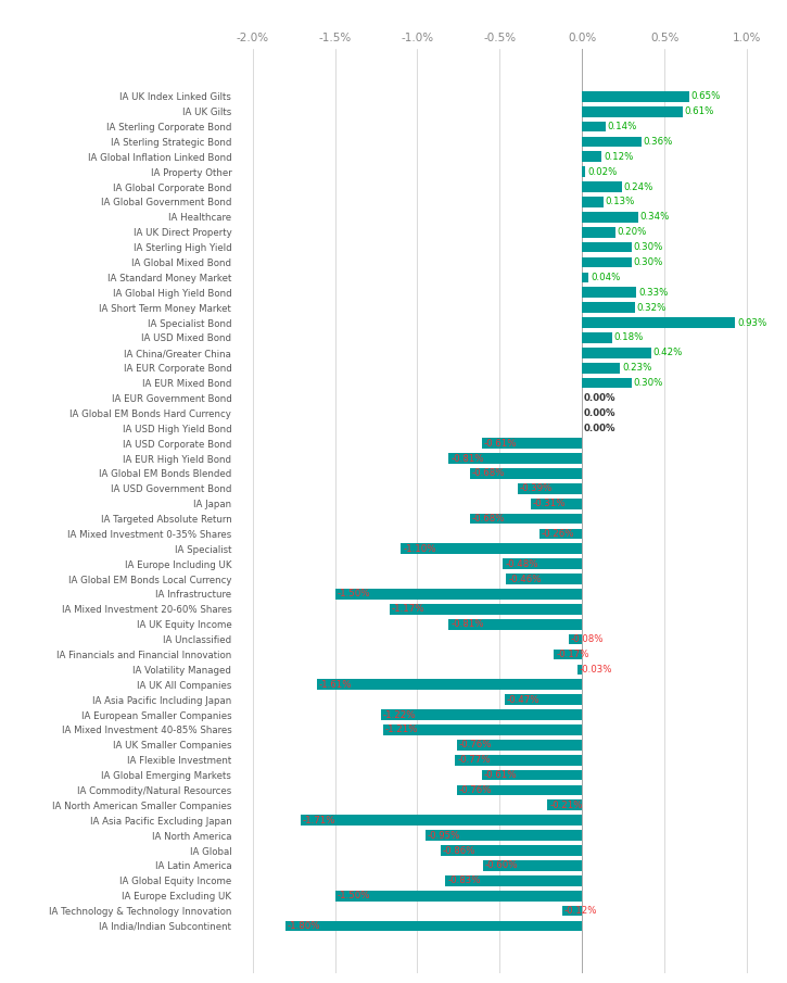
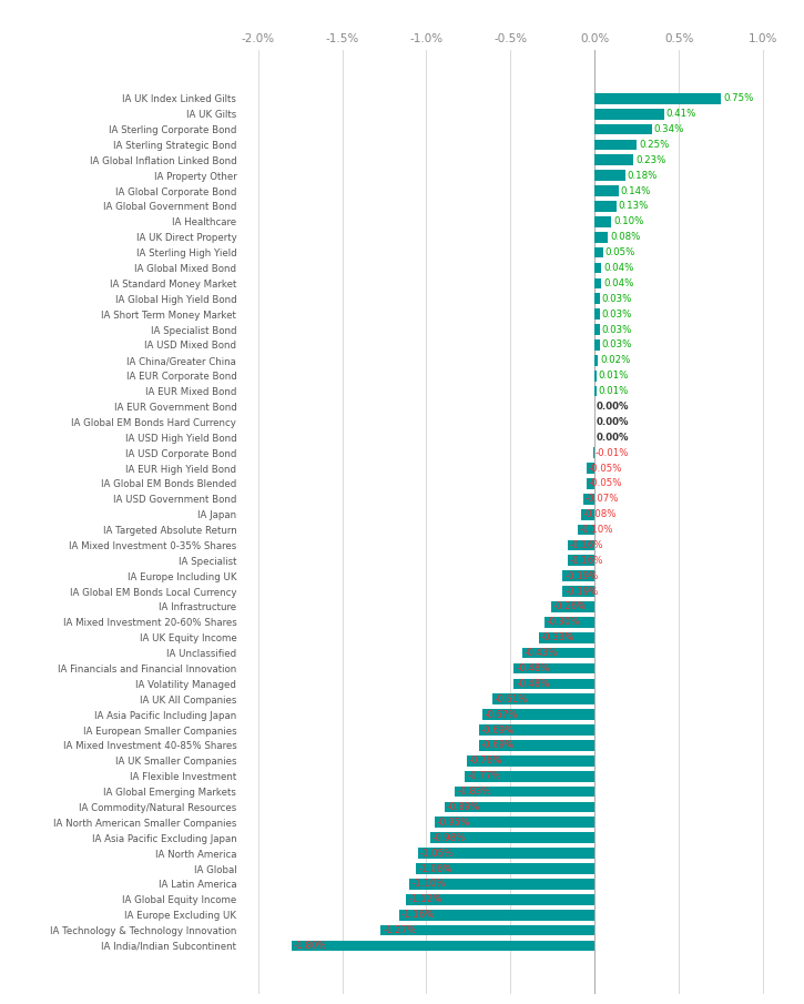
IA UK Index Linked Gilts: 0.65% -> 0.75%
IA UK Gilts: 0.61% -> 0.41%
IA Sterling Corporate Bond: 0.14% -> 0.34%
IA Sterling Strategic Bond: 0.36% -> 0.25%
IA Global Inflation Linked Bond: 0.12% -> 0.23%
IA Property Other: 0.02% -> 0.18%
IA Global Corporate Bond: 0.24% -> 0.14%
IA Healthcare: 0.34% -> 0.10%
IA UK Direct Property: 0.20% -> 0.08%
IA Sterling High Yield: 0.30% -> 0.05%
IA Global Mixed Bond: 0.30% -> 0.04%
IA Global High Yield Bond: 0.33% -> 0.03%
IA Short Term Money Market: 0.32% -> 0.03%
IA Specialist Bond: 0.93% -> 0.03%
IA USD Mixed Bond: 0.18% -> 0.03%
IA China/Greater China: 0.42% -> 0.02%
IA EUR Corporate Bond: 0.23% -> 0.01%
IA EUR Mixed Bond: 0.30% -> 0.01%
IA USD Corporate Bond: -0.61% -> -0.01%
IA EUR High Yield Bond: -0.81% -> -0.05%
IA Global EM Bonds Blended: -0.68% -> -0.05%
IA USD Government Bond: -0.39% -> -0.07%
IA Japan: -0.31% -> -0.08%
IA Targeted Absolute Return: -0.68% -> -0.10%
IA Mixed Investment 0-35% Shares: -0.26% -> -0.16%
IA Specialist: -1.10% -> -0.16%
IA Europe Including UK: -0.48% -> -0.19%
IA Global EM Bonds Local Currency: -0.46% -> -0.19%
IA Infrastructure: -1.50% -> -0.26%
IA Mixed Investment 20-60% Shares: -1.17% -> -0.30%
IA UK Equity Income: -0.81% -> -0.33%
IA Unclassified: -0.08% -> -0.43%
IA Financials and Financial Innovation: -0.17% -> -0.48%
IA Volatility Managed: -0.03% -> -0.48%
IA UK All Companies: -1.61% -> -0.61%
IA Asia Pacific Including Japan: -0.47% -> -0.67%
IA European Smaller Companies: -1.22% -> -0.69%
IA Mixed Investment 40-85% Shares: -1.21% -> -0.69%
IA Global Emerging Markets: -0.61% -> -0.83%
IA Commodity/Natural Resources: -0.76% -> -0.89%
IA North American Smaller Companies: -0.21% -> -0.95%
IA Asia Pacific Excluding Japan: -1.71% -> -0.98%
IA North America: -0.95% -> -1.05%
IA Global: -0.86% -> -1.06%
IA Latin America: -0.60% -> -1.10%
IA Global Equity Income: -0.83% -> -1.12%
IA Europe Excluding UK: -1.50% -> -1.16%
IA Technology & Technology Innovation: -0.12% -> -1.27%
